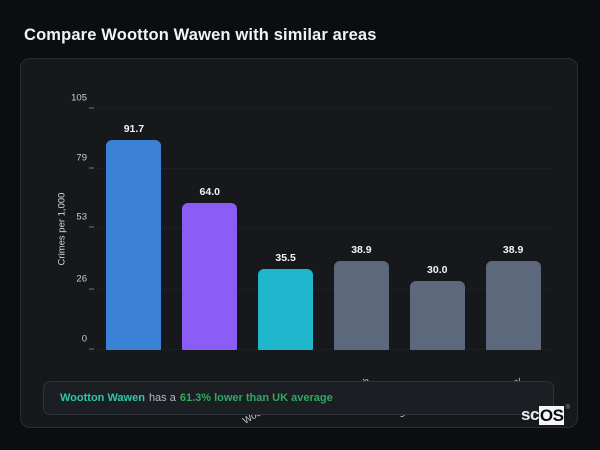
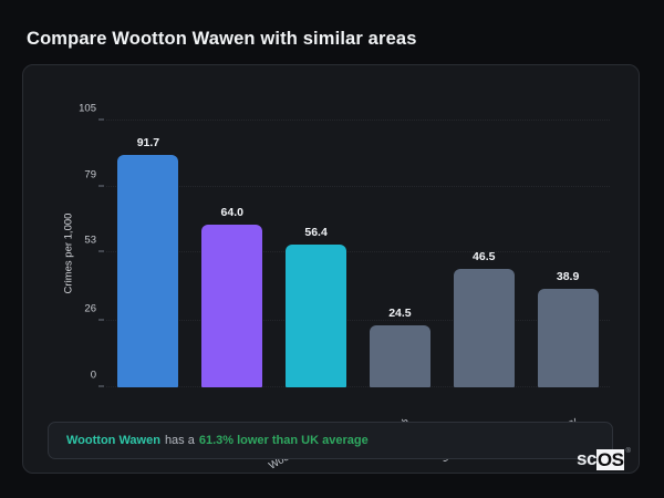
Wootton Wa…: 35.5 -> 56.4
Skirlaugh: 38.9 -> 24.5
Sibford Go…: 30.0 -> 46.5
